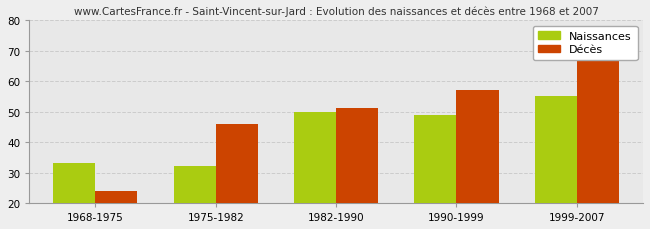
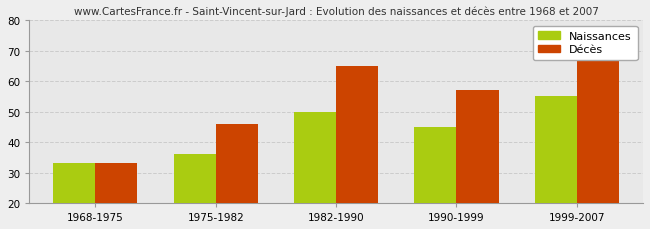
Décès/1968-1975: 24 -> 33
Naissances/1975-1982: 32 -> 36
Décès/1982-1990: 51 -> 65
Naissances/1990-1999: 49 -> 45
